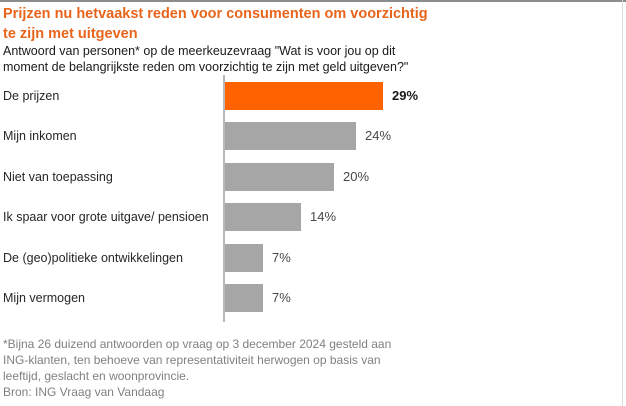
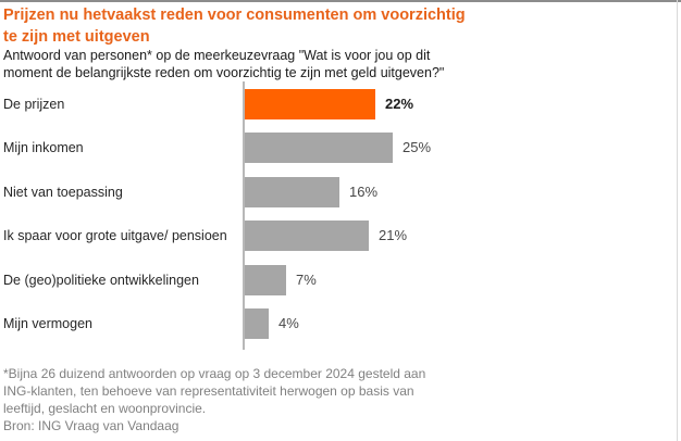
De prijzen: 29% -> 22%
Mijn inkomen: 24% -> 25%
Niet van toepassing: 20% -> 16%
Ik spaar voor grote uitgave/ pensioen: 14% -> 21%
Mijn vermogen: 7% -> 4%
